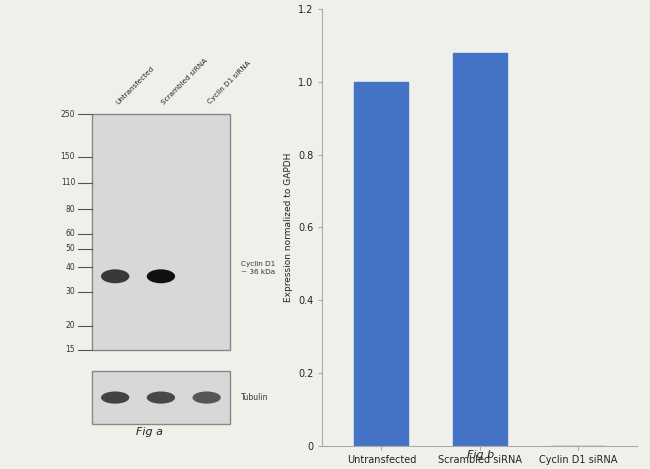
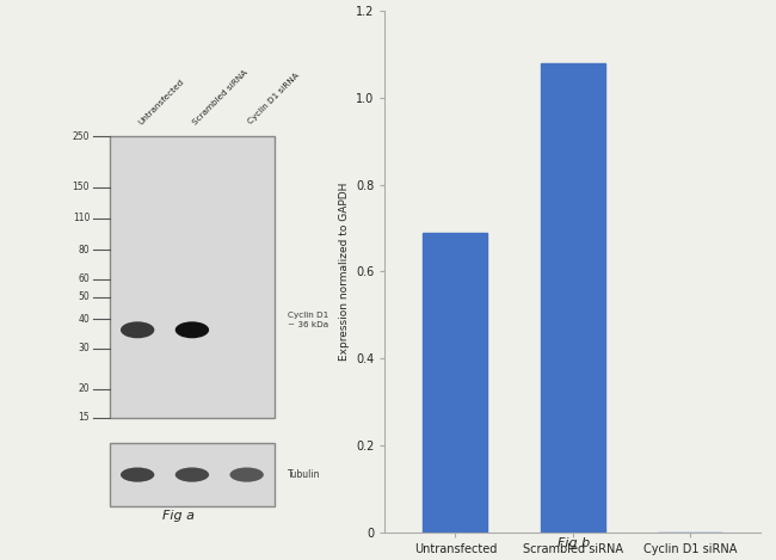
Untransfected: 1.00 -> 0.69
